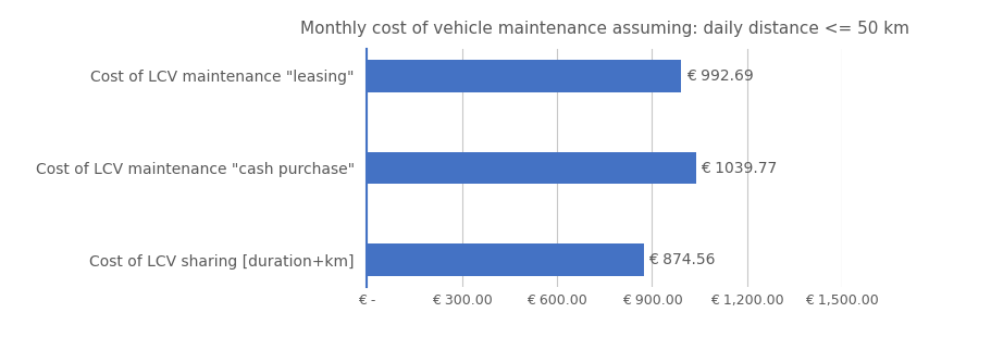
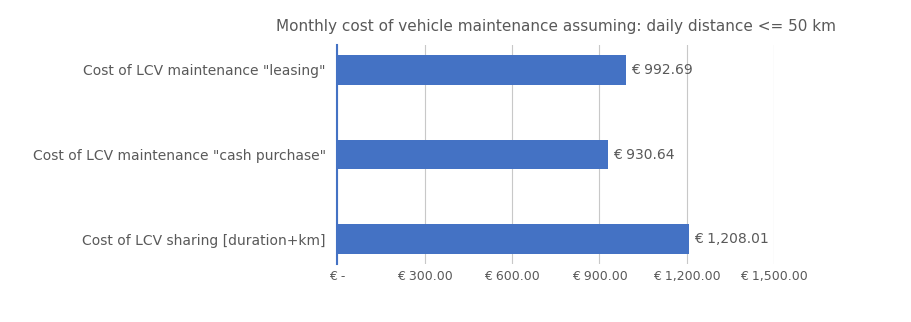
Cost of LCV maintenance "cash purchase": 1039.77 -> 930.64
Cost of LCV sharing [duration+km]: 874.56 -> 1,208.01
